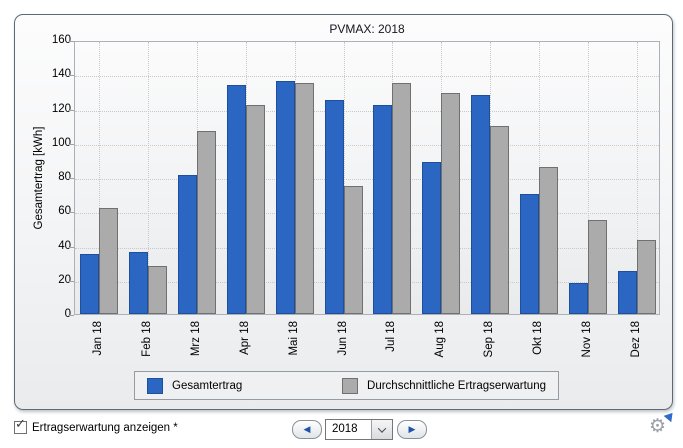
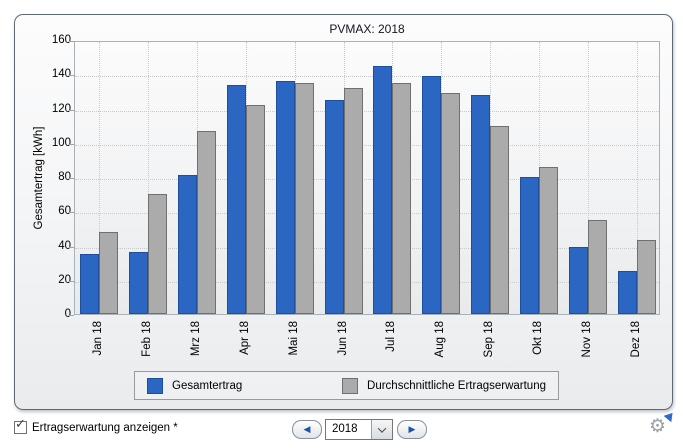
Durchschnittliche Ertragserwartung/Jan 18: 62 -> 48
Durchschnittliche Ertragserwartung/Feb 18: 28 -> 70
Durchschnittliche Ertragserwartung/Jun 18: 75 -> 132
Gesamtertrag/Jul 18: 122 -> 145
Gesamtertrag/Aug 18: 89 -> 139
Gesamtertrag/Okt 18: 70 -> 80
Gesamtertrag/Nov 18: 18 -> 39
